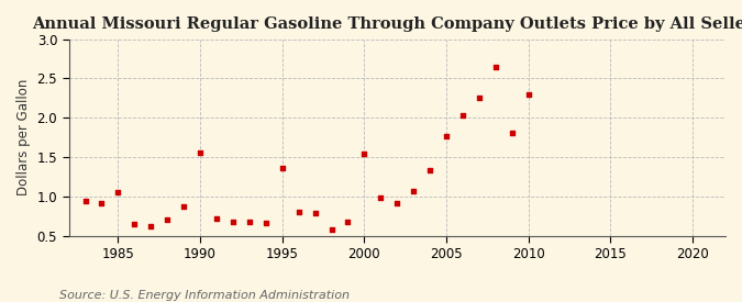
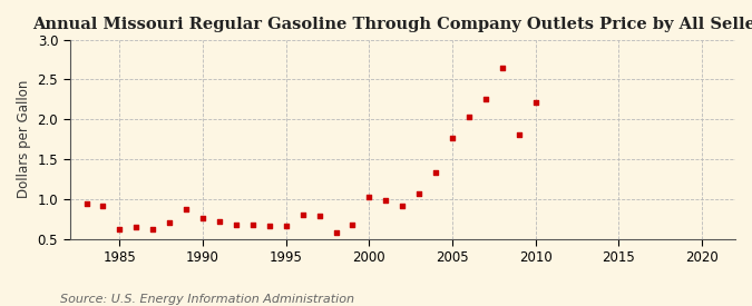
1985: 1.06 -> 0.62
1990: 1.56 -> 0.76
1995: 1.36 -> 0.66
2000: 1.54 -> 1.03
2010: 2.30 -> 2.21
